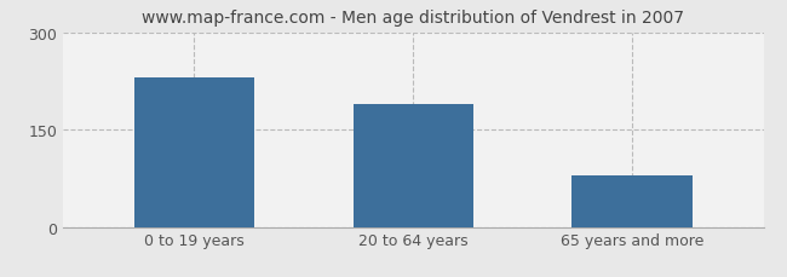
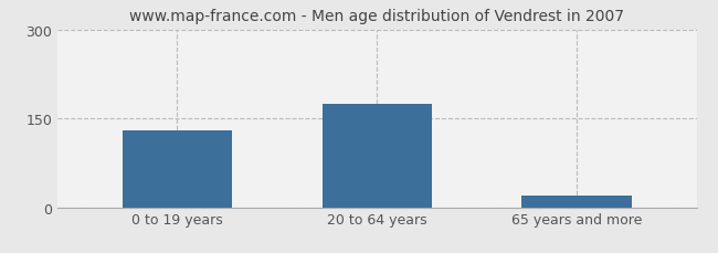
0 to 19 years: 230 -> 130
20 to 64 years: 190 -> 175
65 years and more: 80 -> 20
